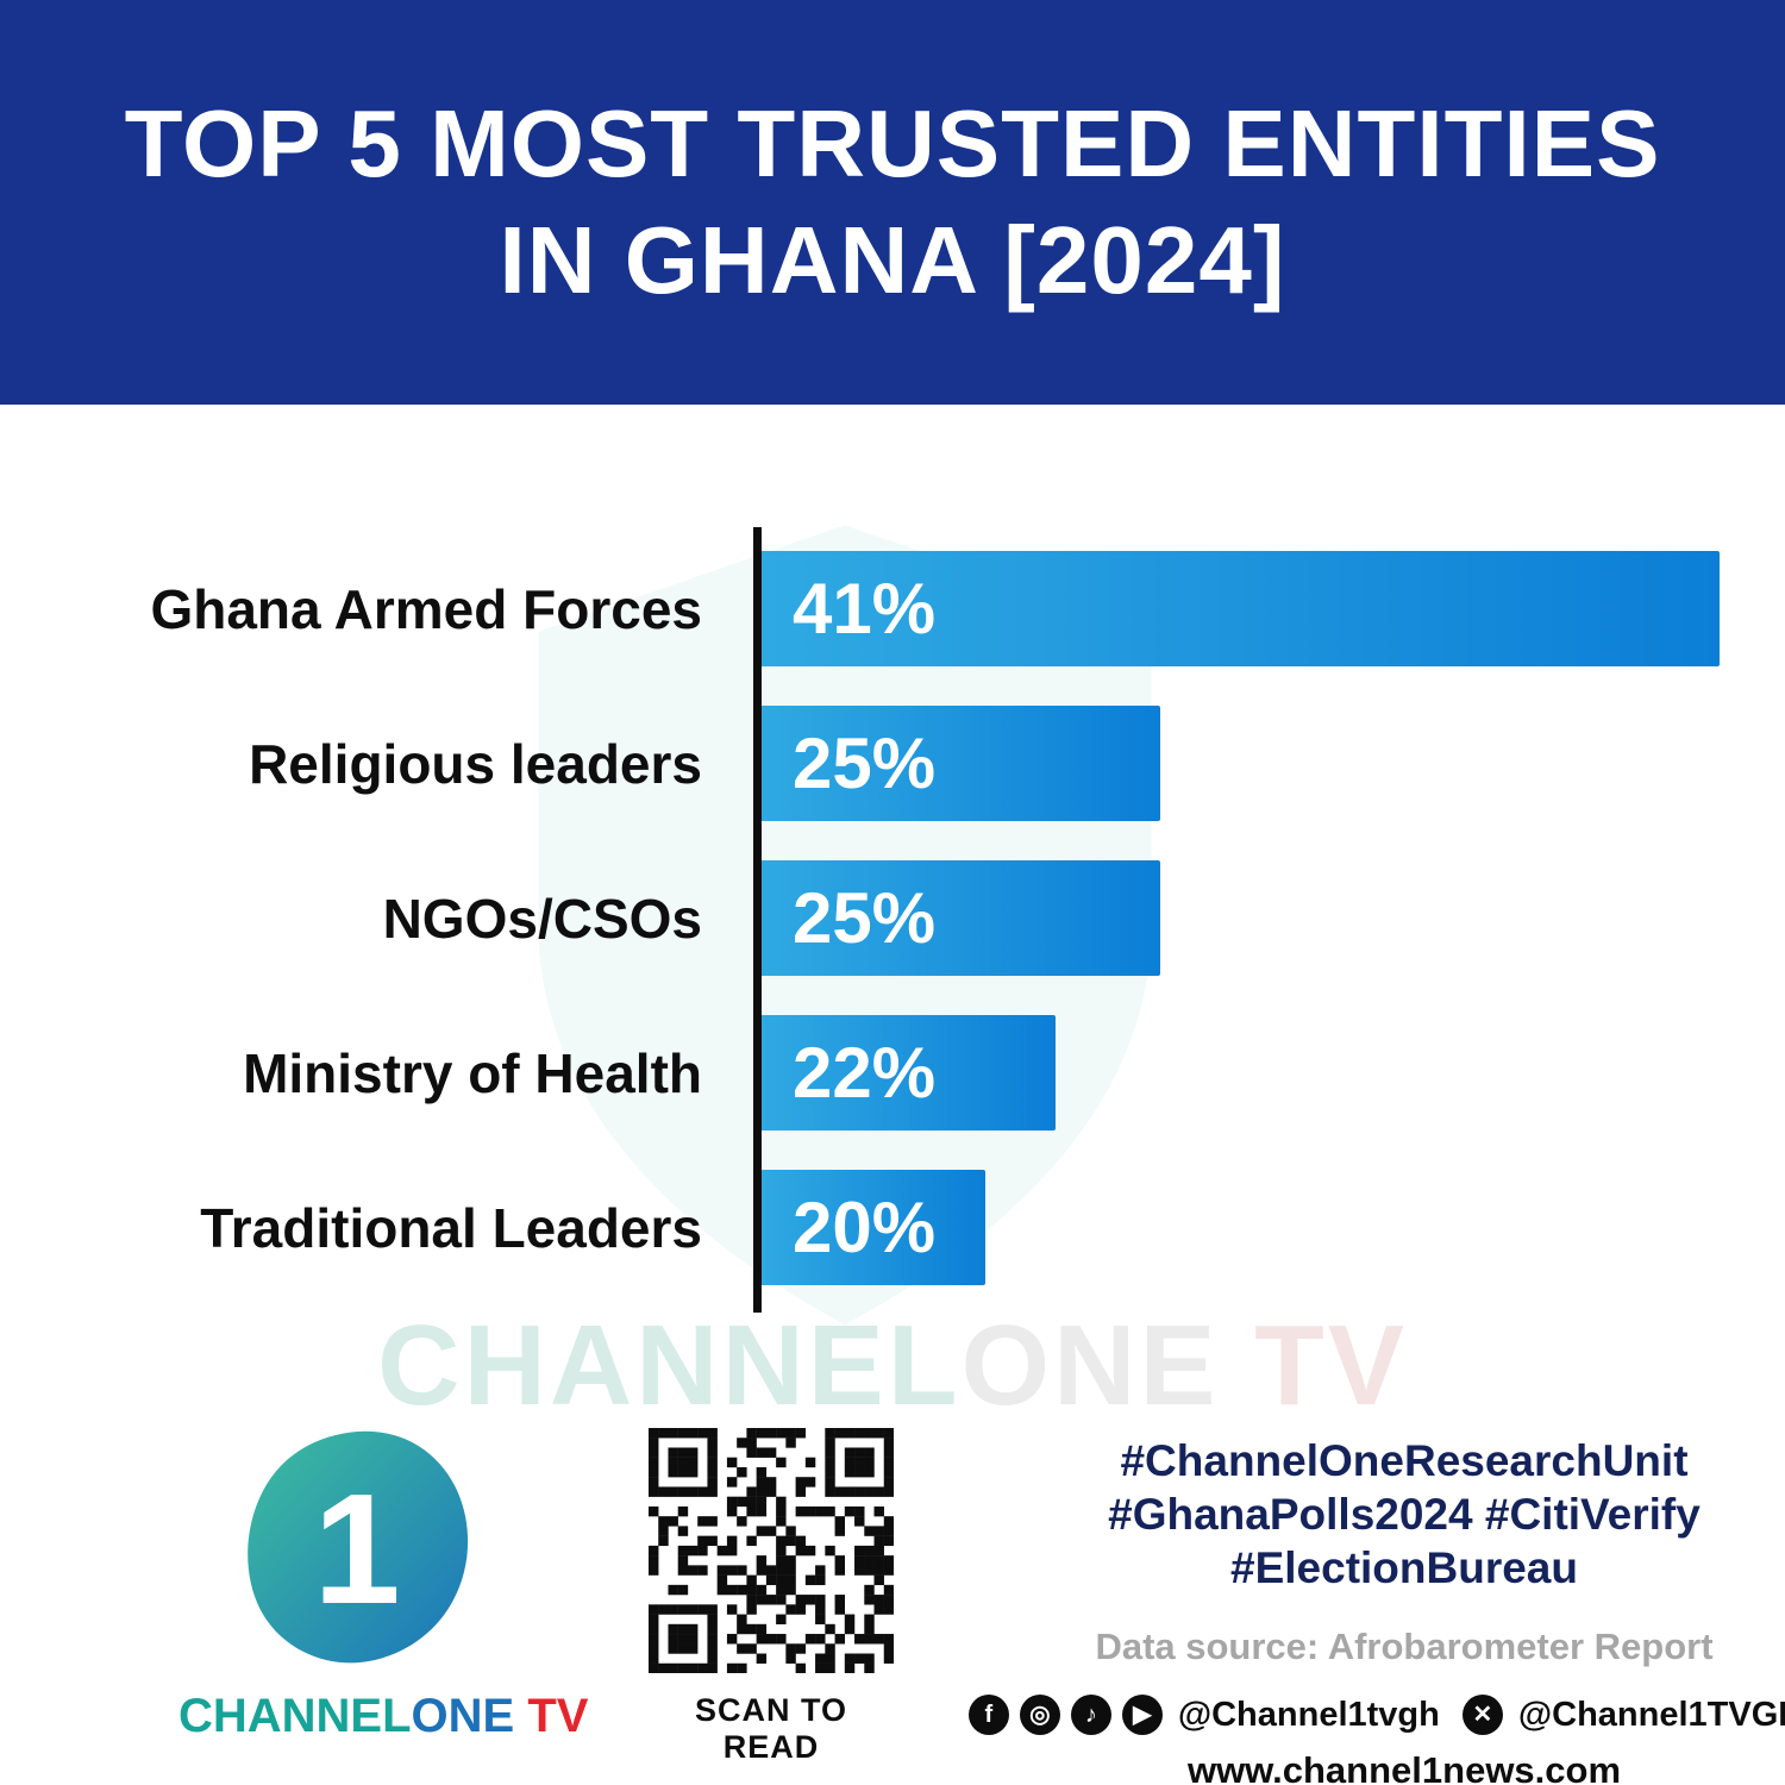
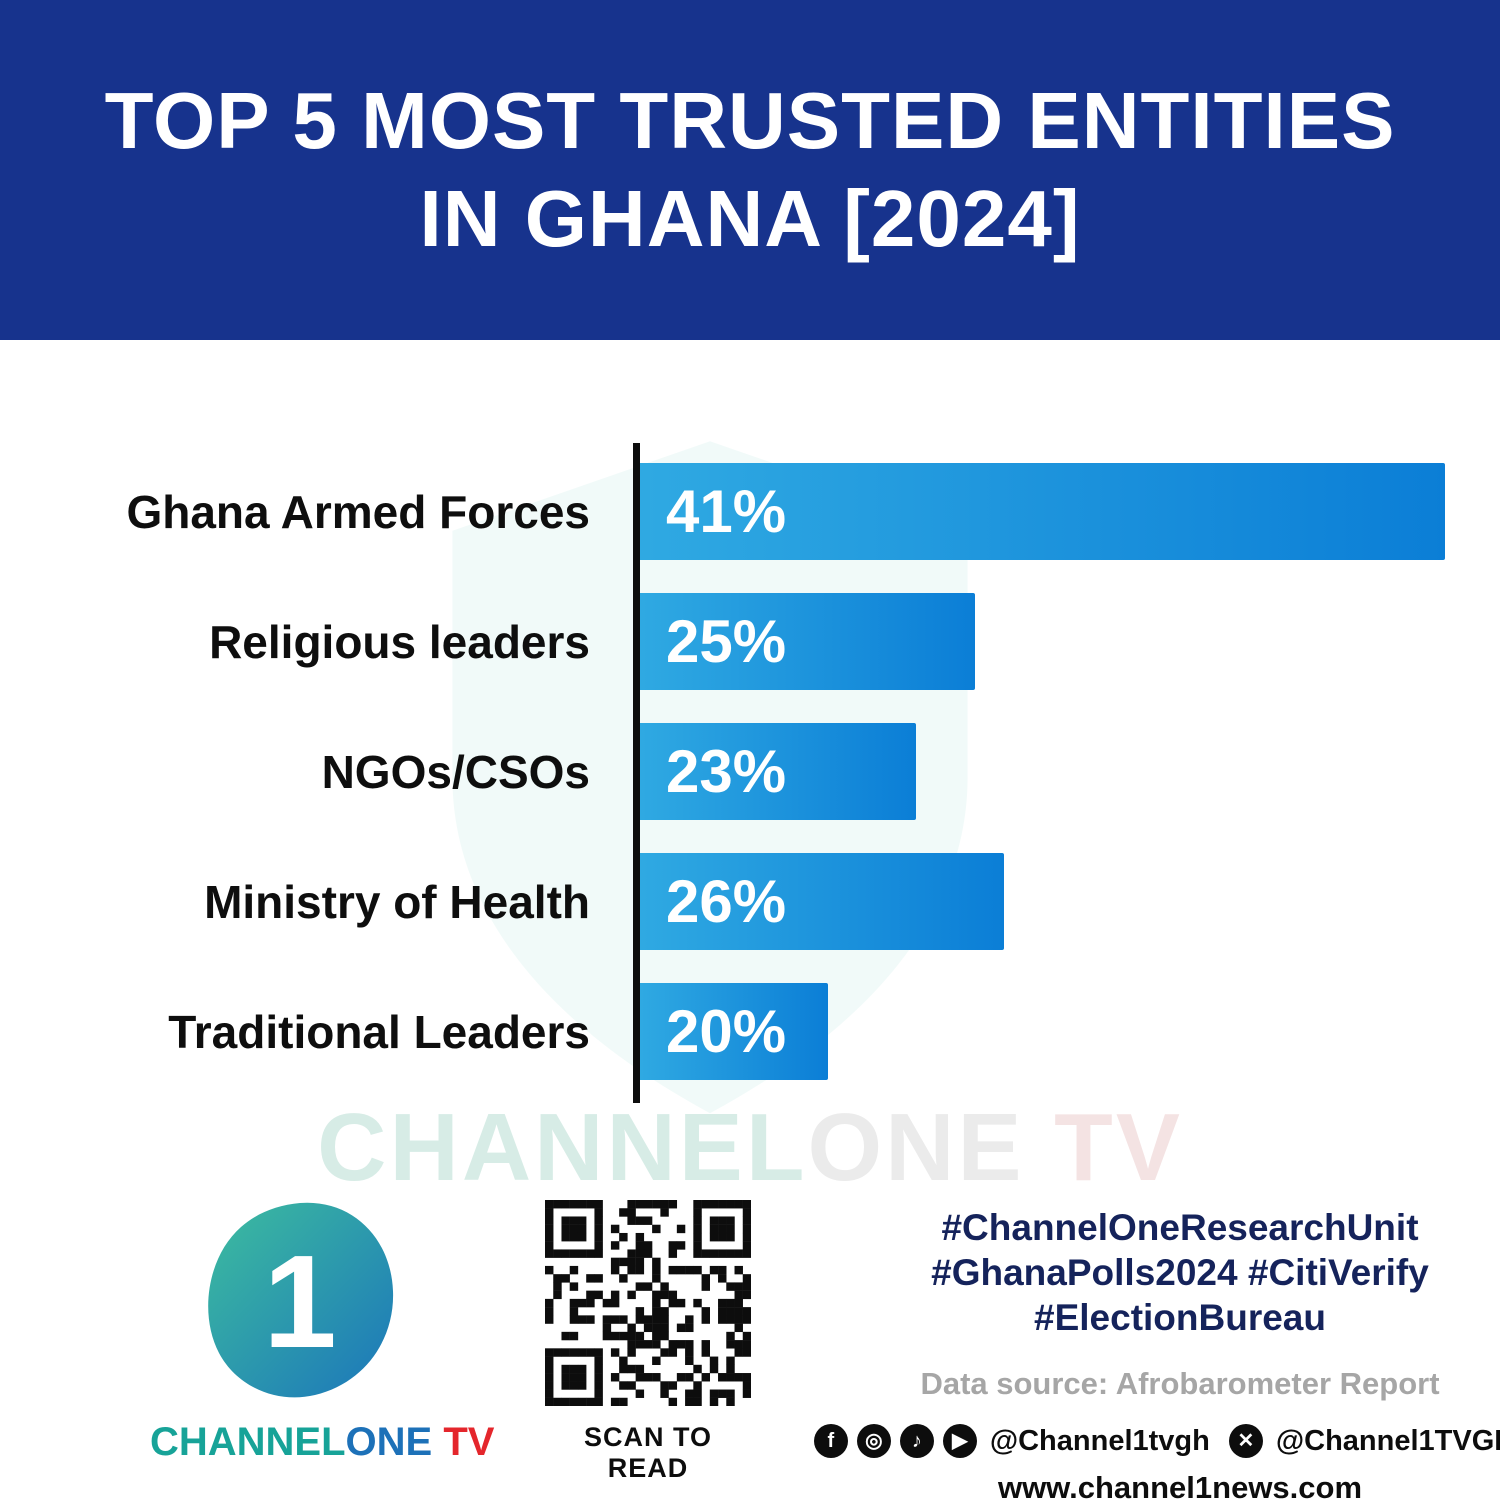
NGOs/CSOs: 25% -> 23%
Ministry of Health: 22% -> 26%
